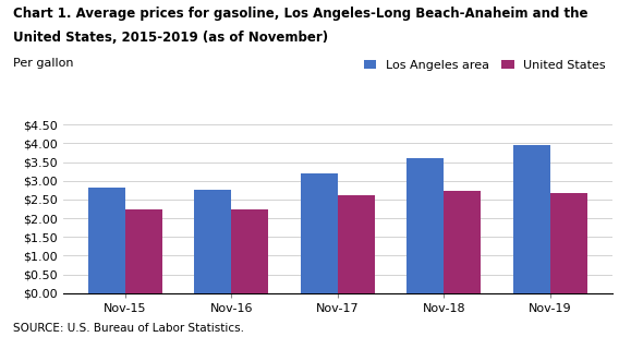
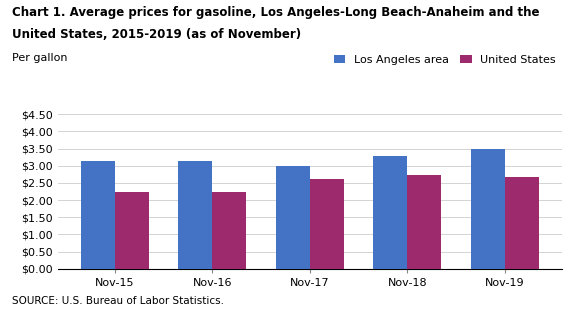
Los Angeles area/Nov-15: $2.83 -> $3.15
Los Angeles area/Nov-16: $2.77 -> $3.15
Los Angeles area/Nov-17: $3.19 -> $3.00
Los Angeles area/Nov-18: $3.62 -> $3.30
Los Angeles area/Nov-19: $3.95 -> $3.50
